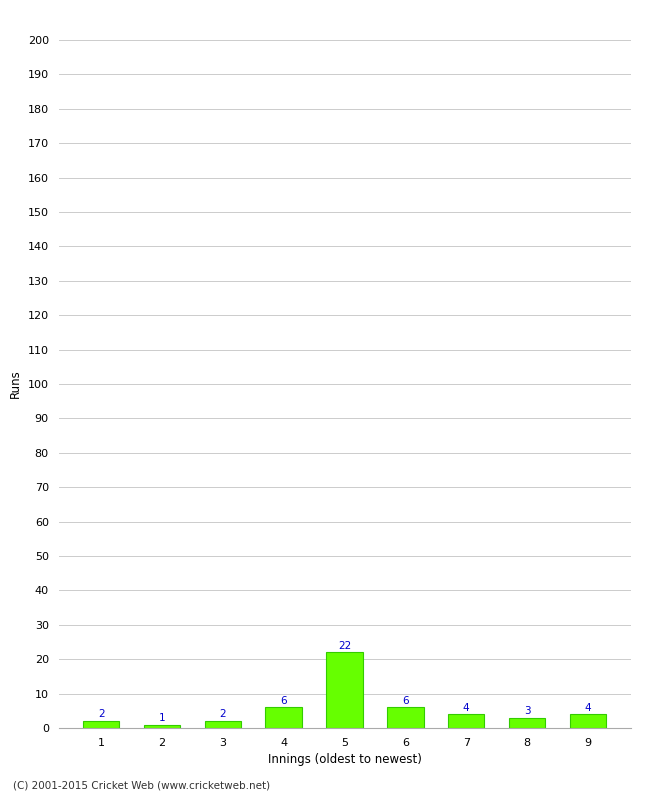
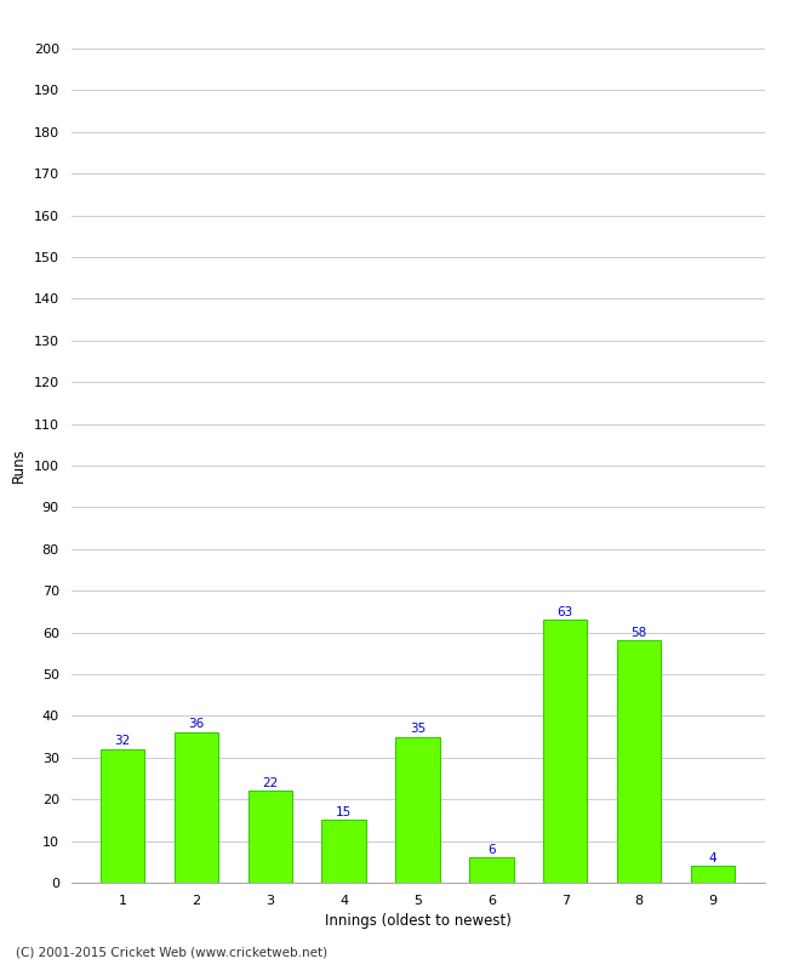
1: 2 -> 32
2: 1 -> 36
3: 2 -> 22
4: 6 -> 15
5: 22 -> 35
7: 4 -> 63
8: 3 -> 58
